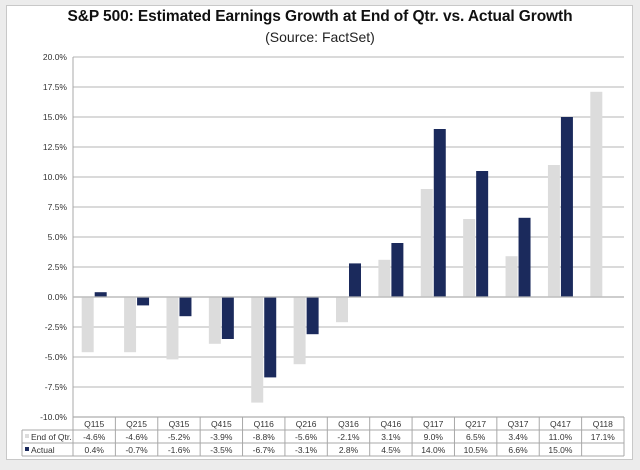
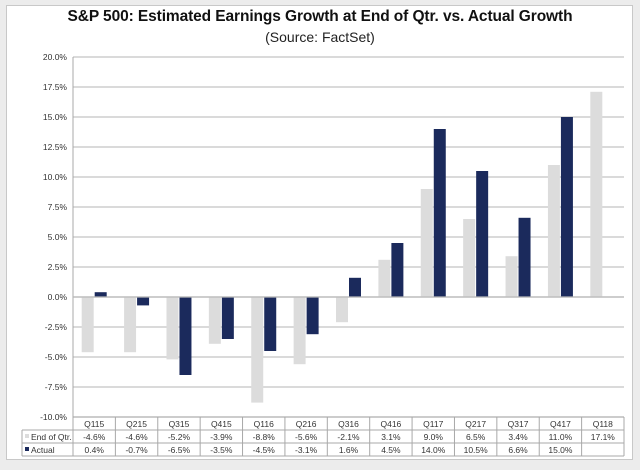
Actual/Q315: -1.6% -> -6.5%
Actual/Q116: -6.7% -> -4.5%
Actual/Q316: 2.8% -> 1.6%
